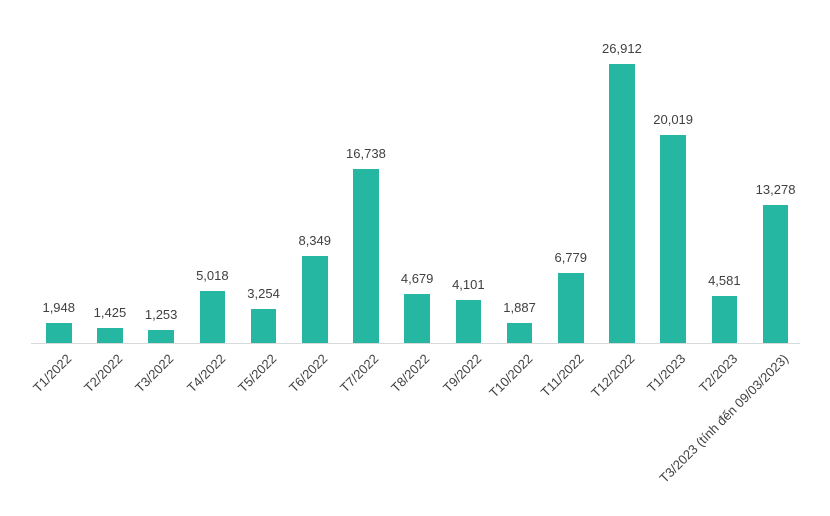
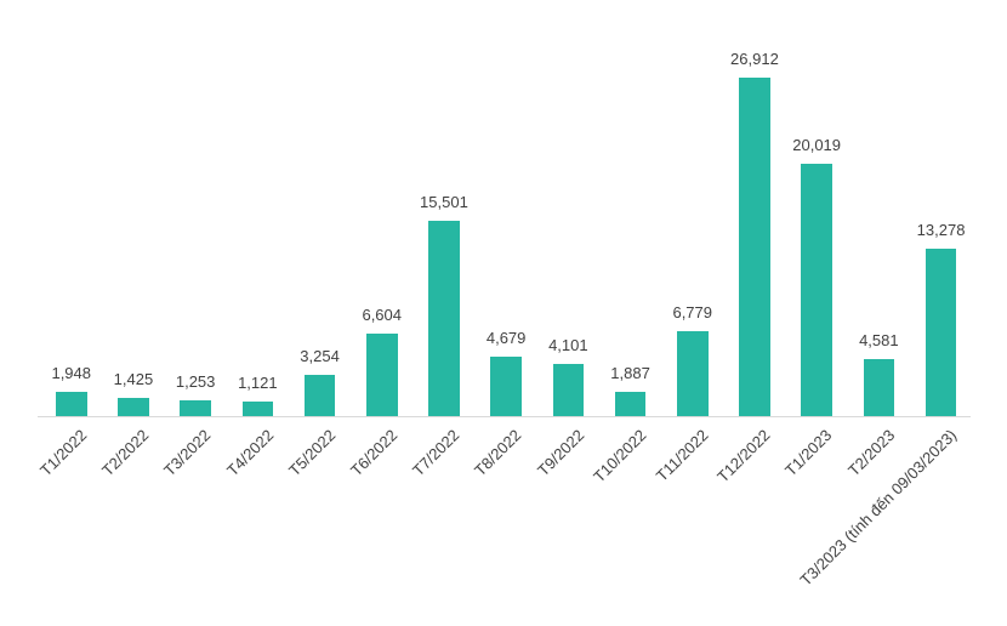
T4/2022: 5,018 -> 1,121
T6/2022: 8,349 -> 6,604
T7/2022: 16,738 -> 15,501
